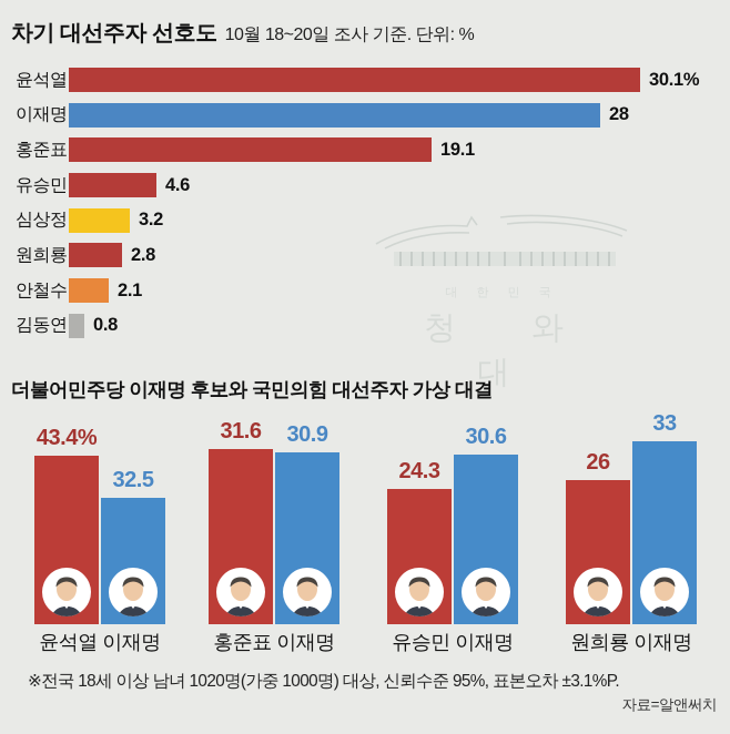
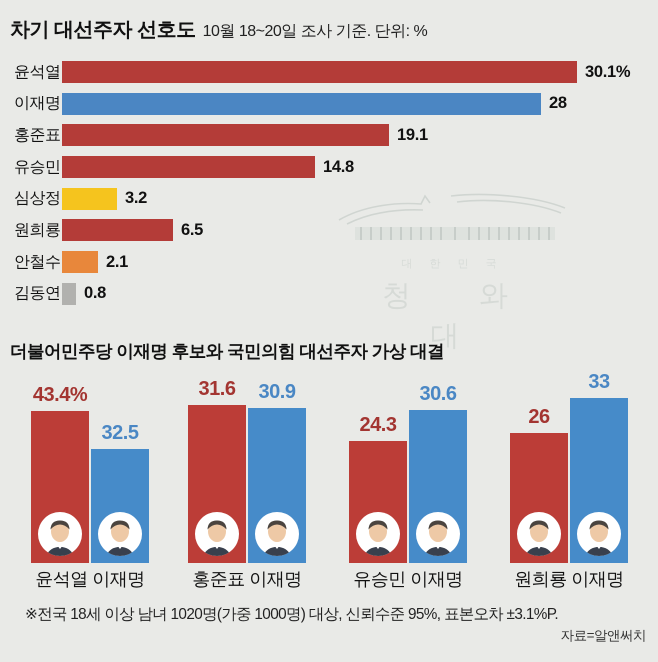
차기 대선주자 선호도/유승민: 4.6 -> 14.8
차기 대선주자 선호도/원희룡: 2.8 -> 6.5
